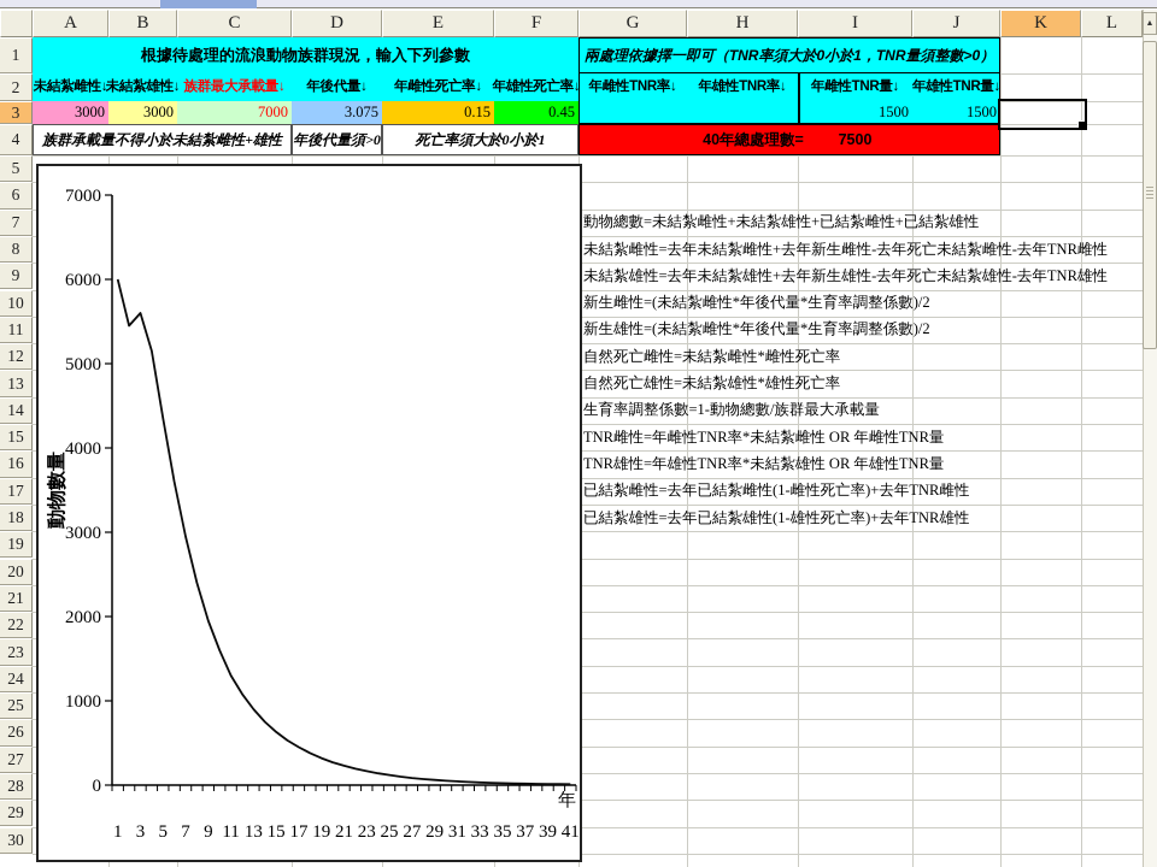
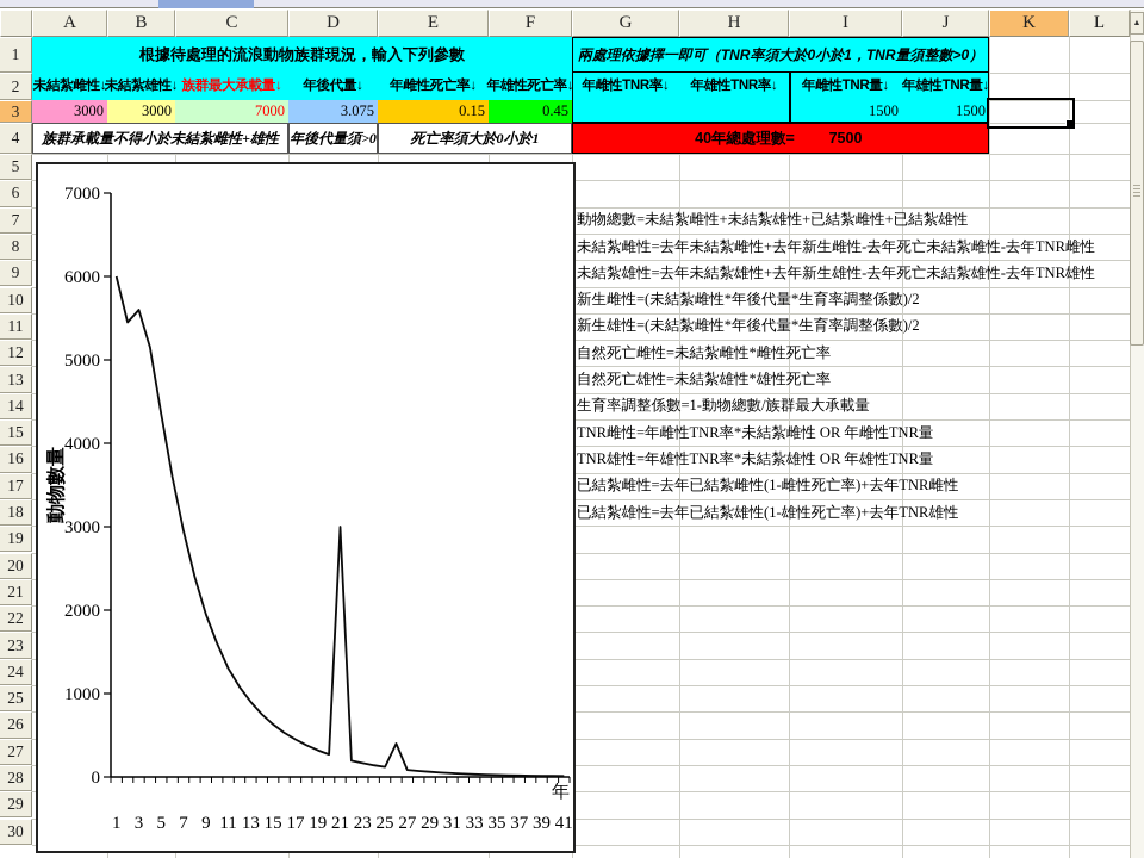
21: 200 -> 3000
26: 100 -> 400
